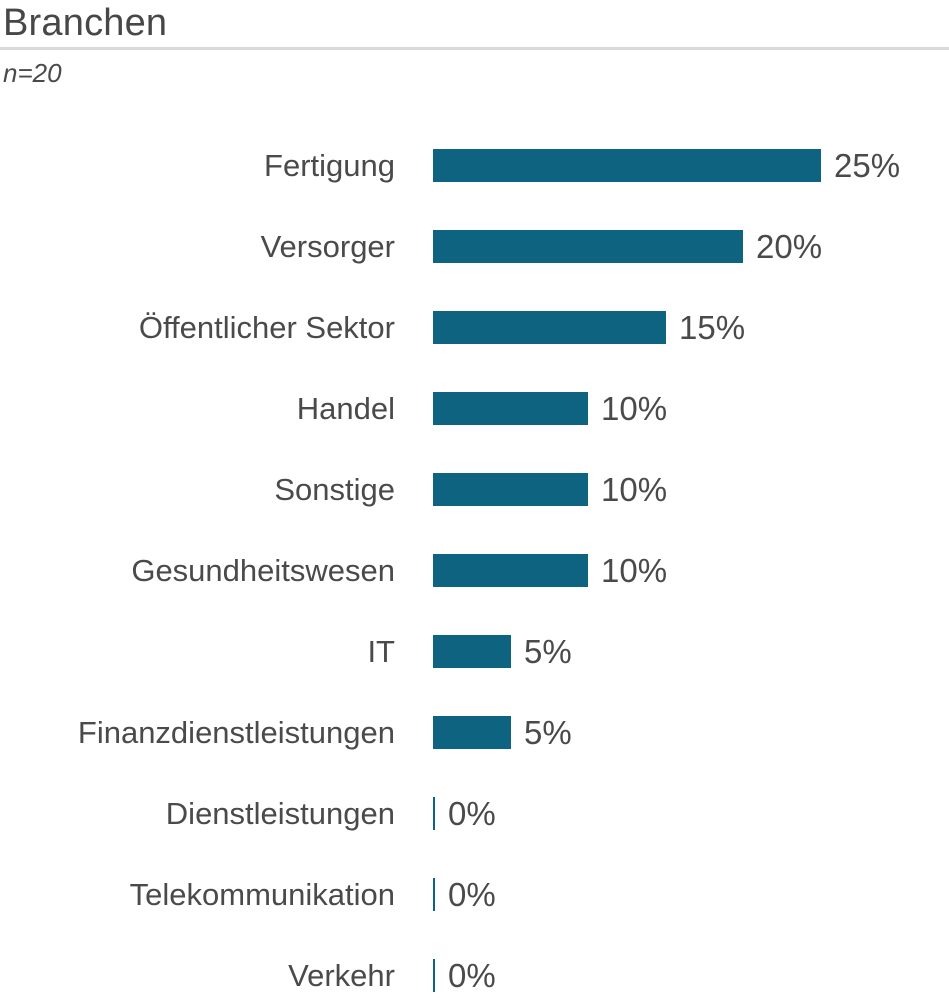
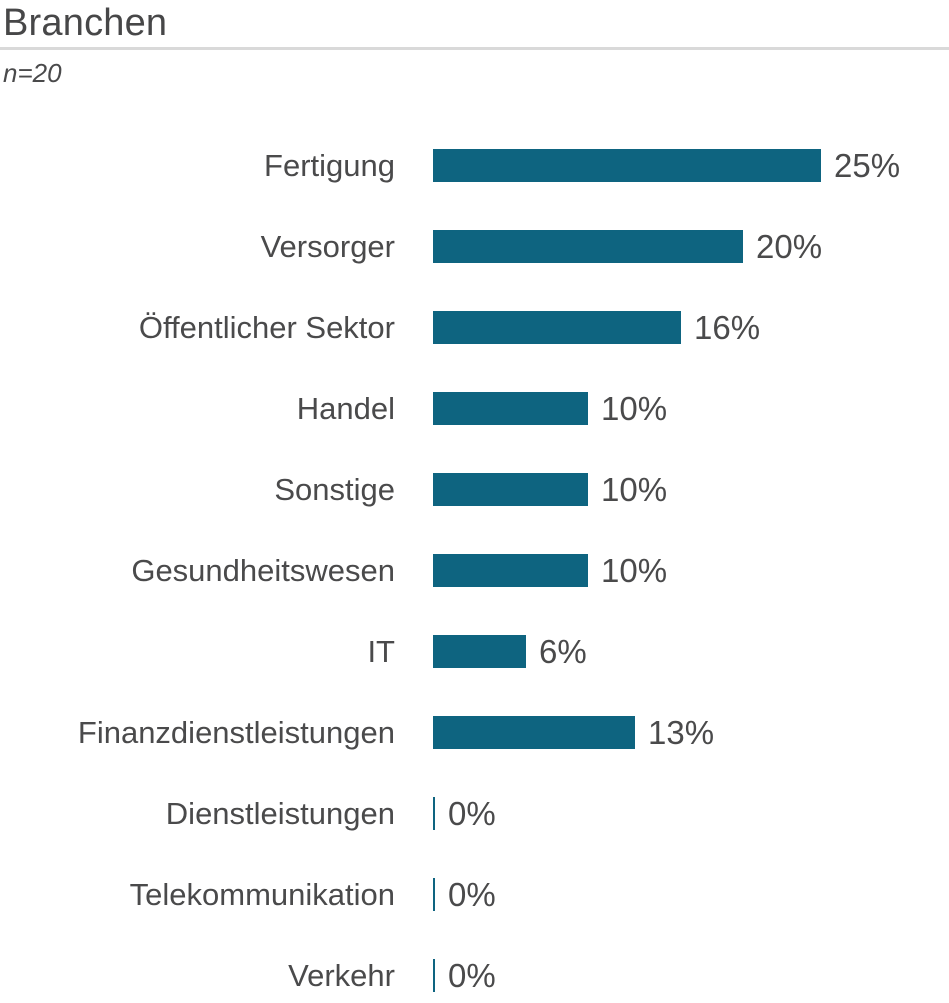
Öffentlicher Sektor: 15% -> 16%
IT: 5% -> 6%
Finanzdienstleistungen: 5% -> 13%
